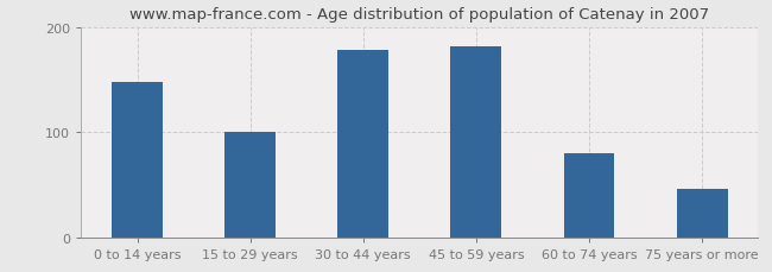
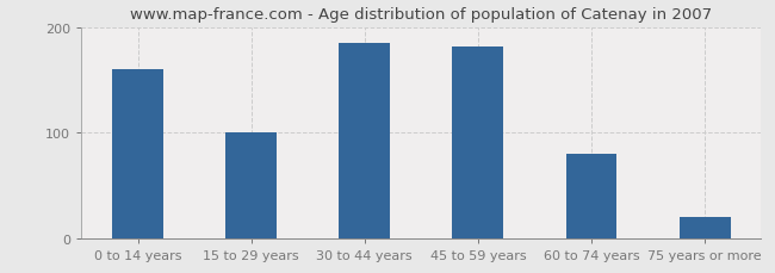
0 to 14 years: 148 -> 160
30 to 44 years: 178 -> 185
75 years or more: 46 -> 20
